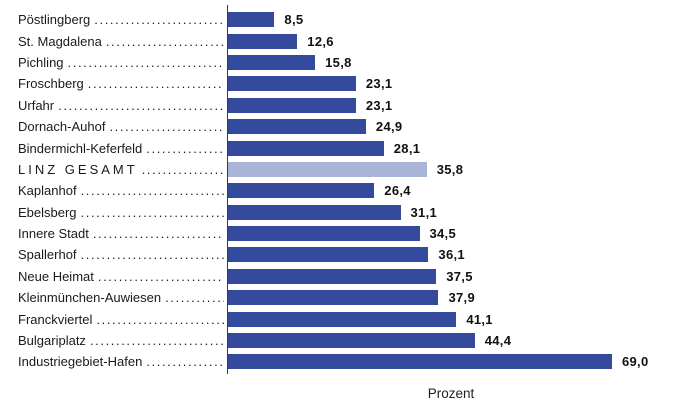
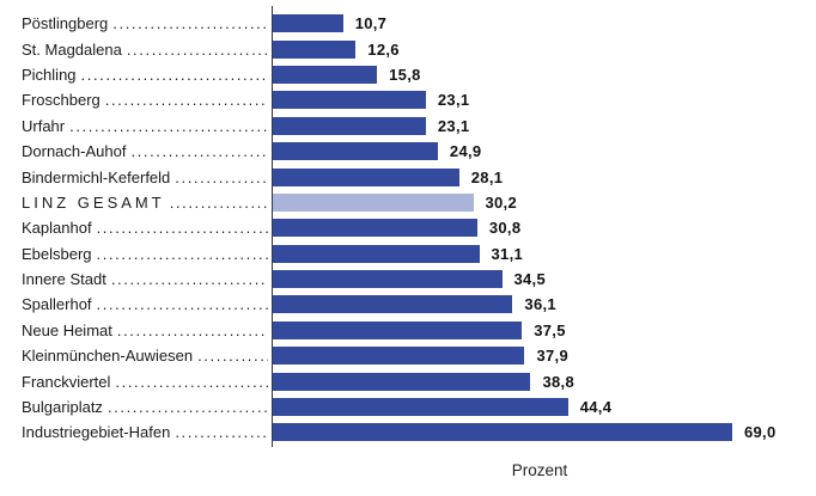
Pöstlingberg: 8,5 -> 10,7
LINZ GESAMT: 35,8 -> 30,2
Kaplanhof: 26,4 -> 30,8
Franckviertel: 41,1 -> 38,8
